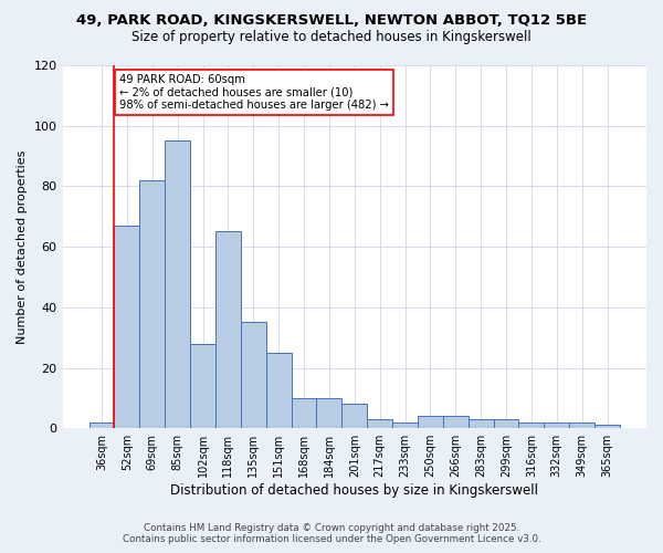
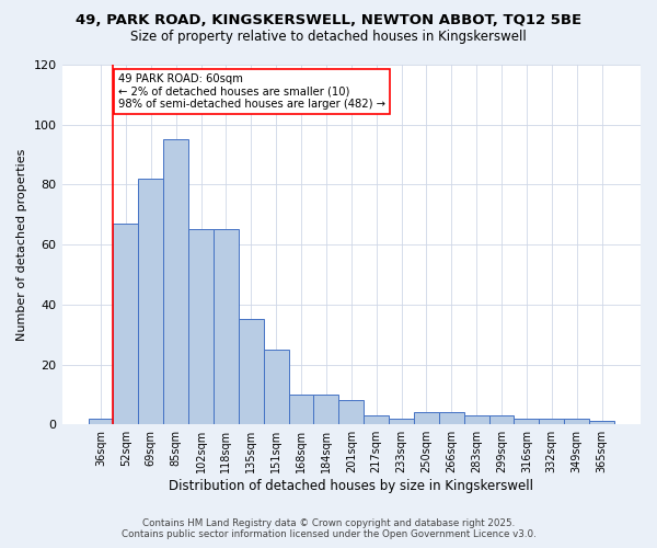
102sqm: 28 -> 65
